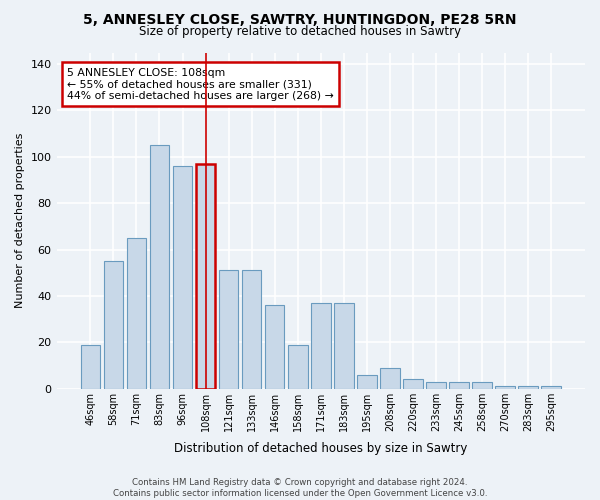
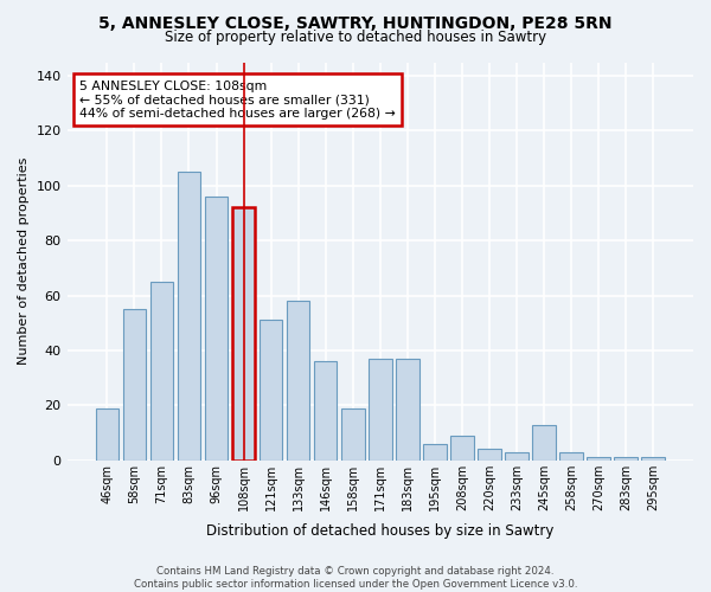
108sqm: 97 -> 92
133sqm: 51 -> 58
245sqm: 3 -> 13
